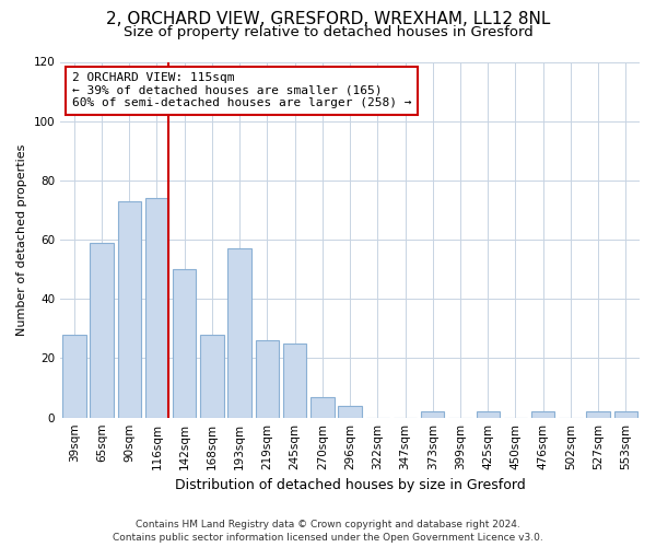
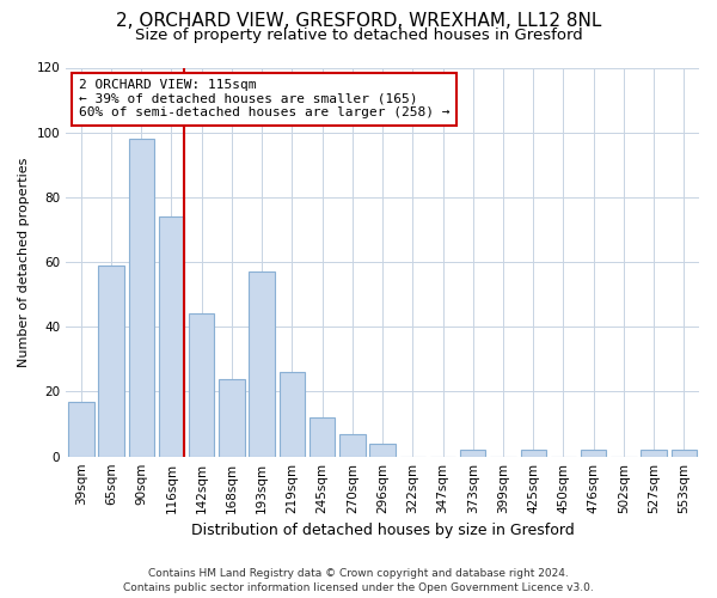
39sqm: 28 -> 17
90sqm: 73 -> 98
142sqm: 50 -> 44
168sqm: 28 -> 24
245sqm: 25 -> 12
